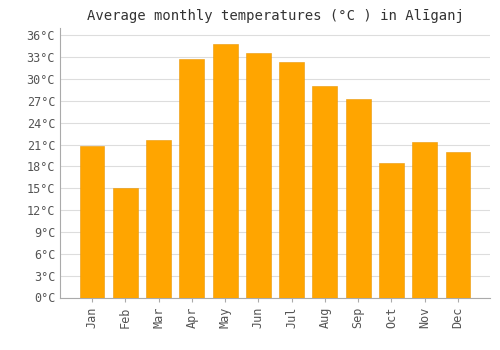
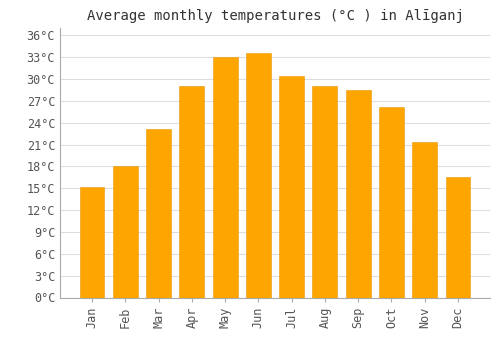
Jan: 20.8°C -> 15.2°C
Feb: 15.0°C -> 18.0°C
Mar: 21.6°C -> 23.2°C
Apr: 32.8°C -> 29.1°C
May: 34.8°C -> 33.0°C
Jul: 32.4°C -> 30.4°C
Sep: 27.2°C -> 28.5°C
Oct: 18.4°C -> 26.2°C
Dec: 20.0°C -> 16.5°C
